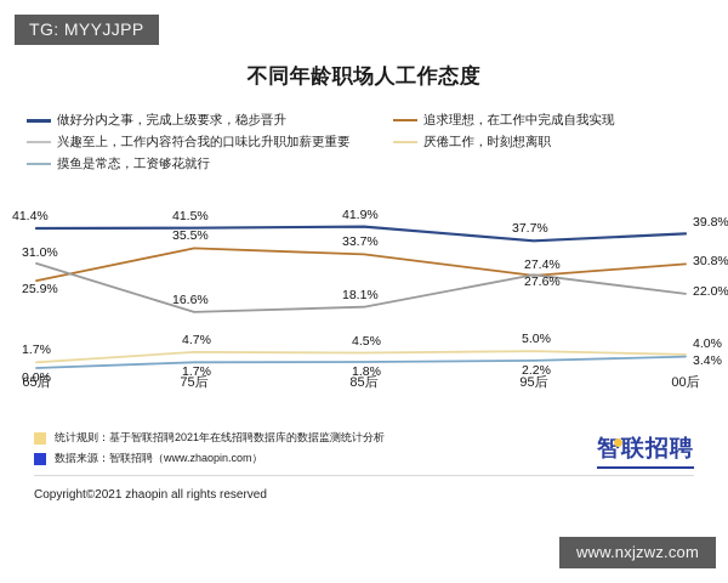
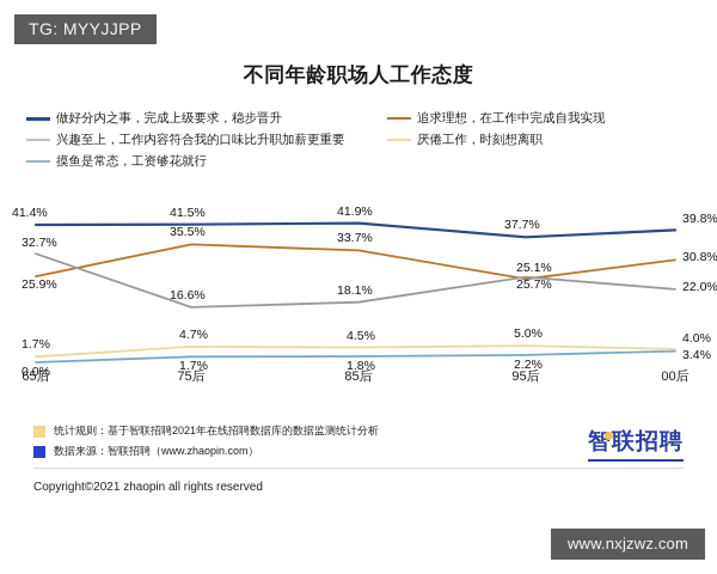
兴趣至上，工作内容符合我的口味比升职加薪更重要/65后: 31.0% -> 32.7%
追求理想，在工作中完成自我实现/95后: 27.4% -> 25.1%
兴趣至上，工作内容符合我的口味比升职加薪更重要/95后: 27.6% -> 25.7%
